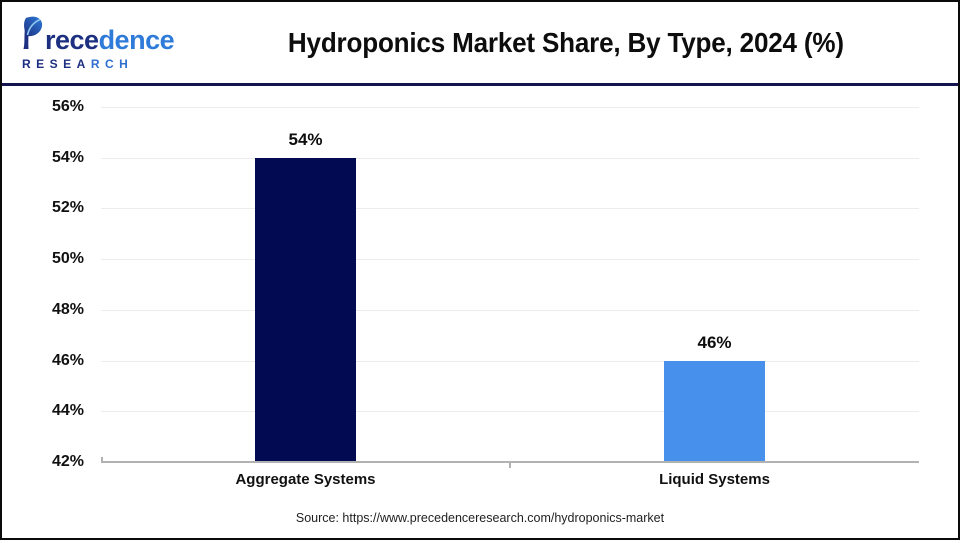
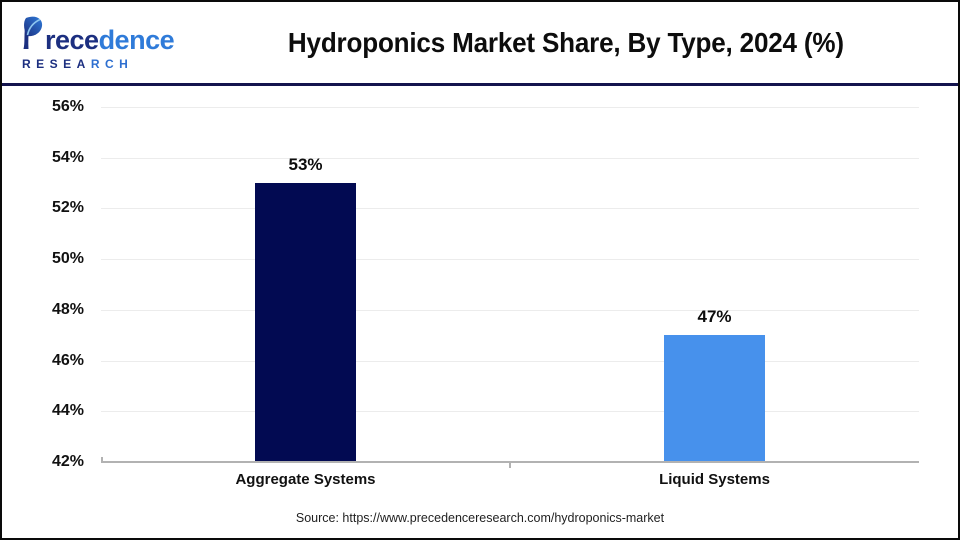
Aggregate Systems: 54% -> 53%
Liquid Systems: 46% -> 47%
